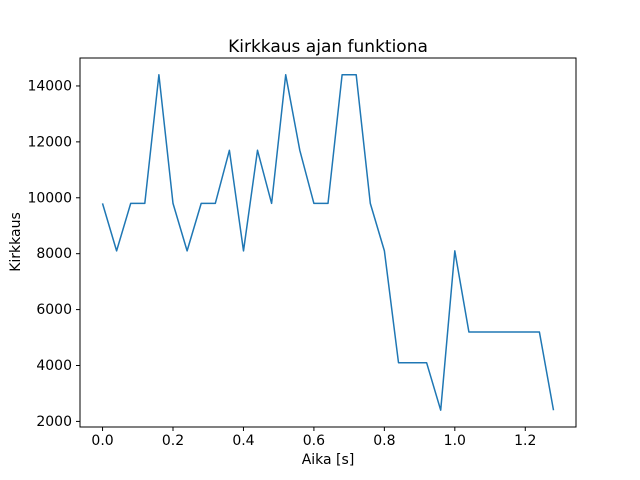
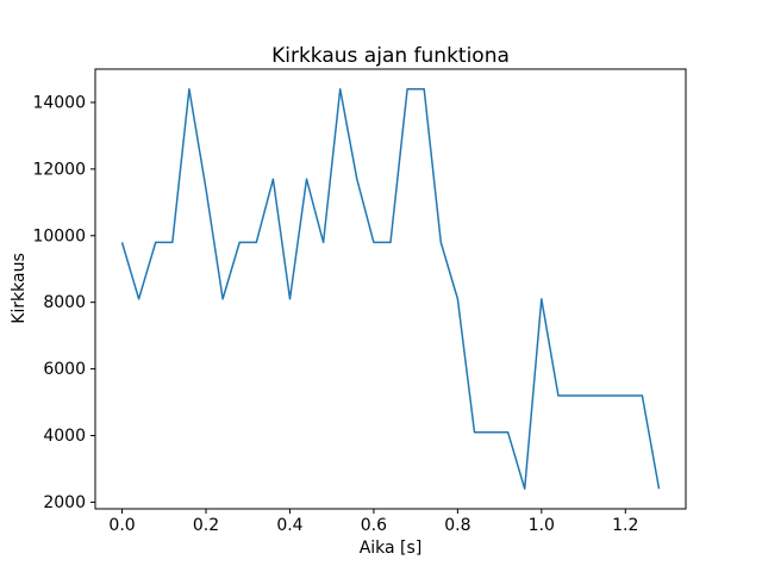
0.2: 9800 -> 11400
